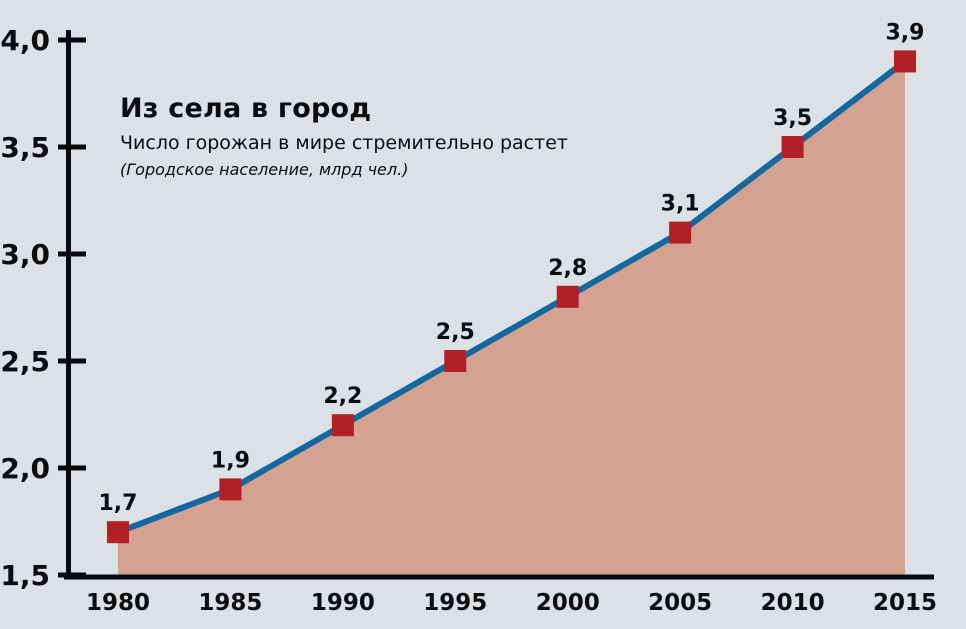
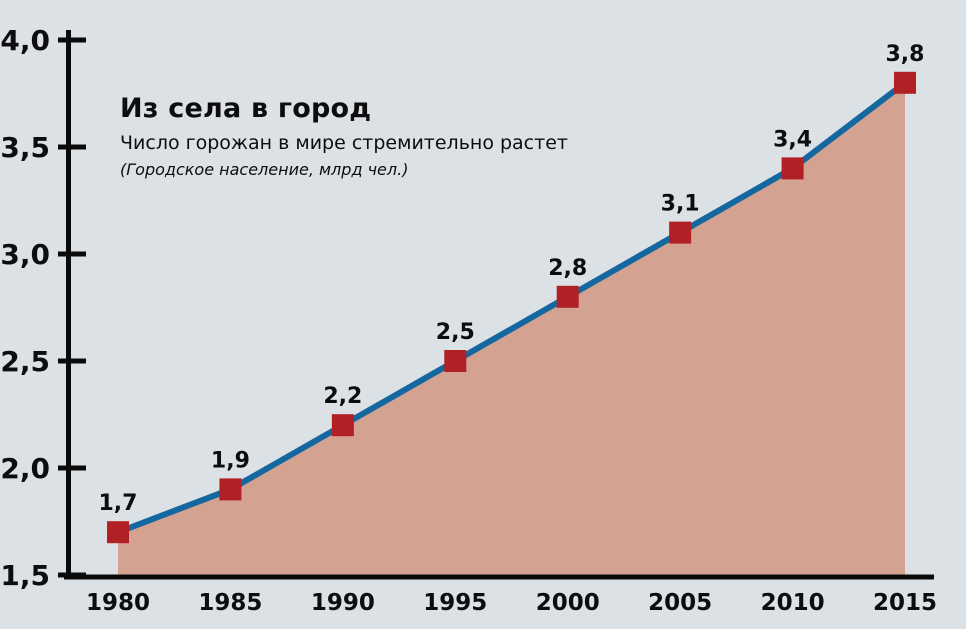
2010: 3,5 -> 3,4
2015: 3,9 -> 3,8
